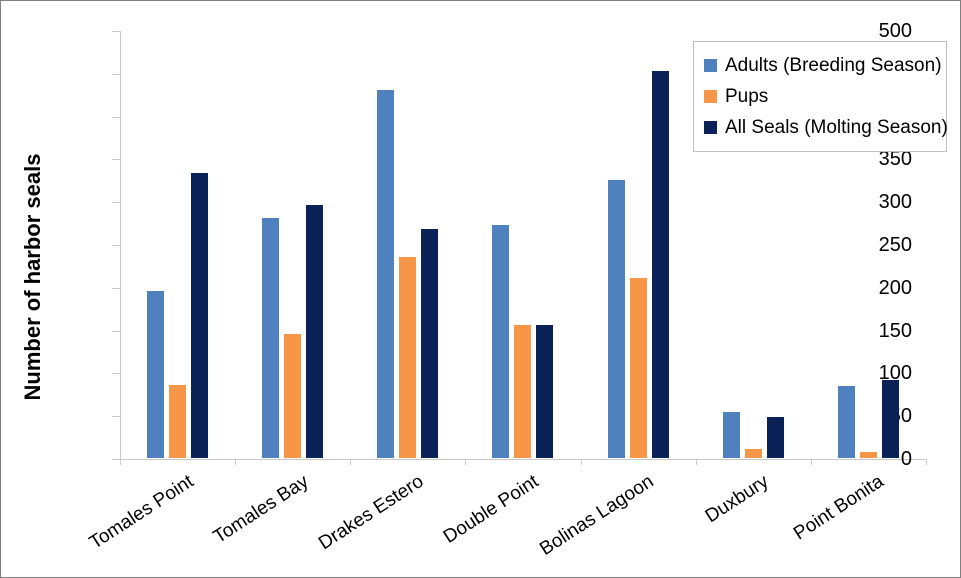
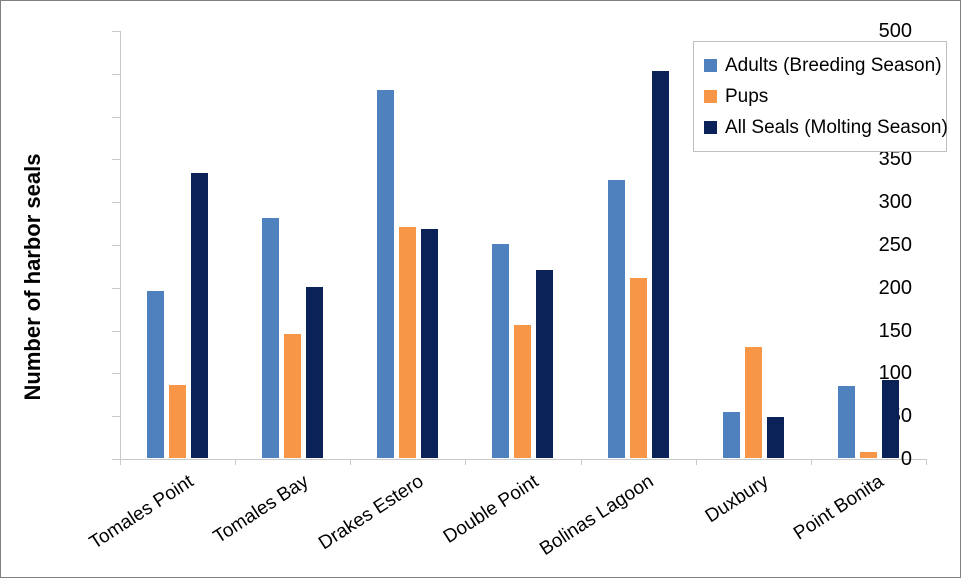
All Seals (Molting Season)/Tomales Bay: 300 -> 200
Pups/Drakes Estero: 240 -> 270
Adults (Breeding Season)/Double Point: 270 -> 250
All Seals (Molting Season)/Double Point: 160 -> 220
Pups/Duxbury: 10 -> 130
